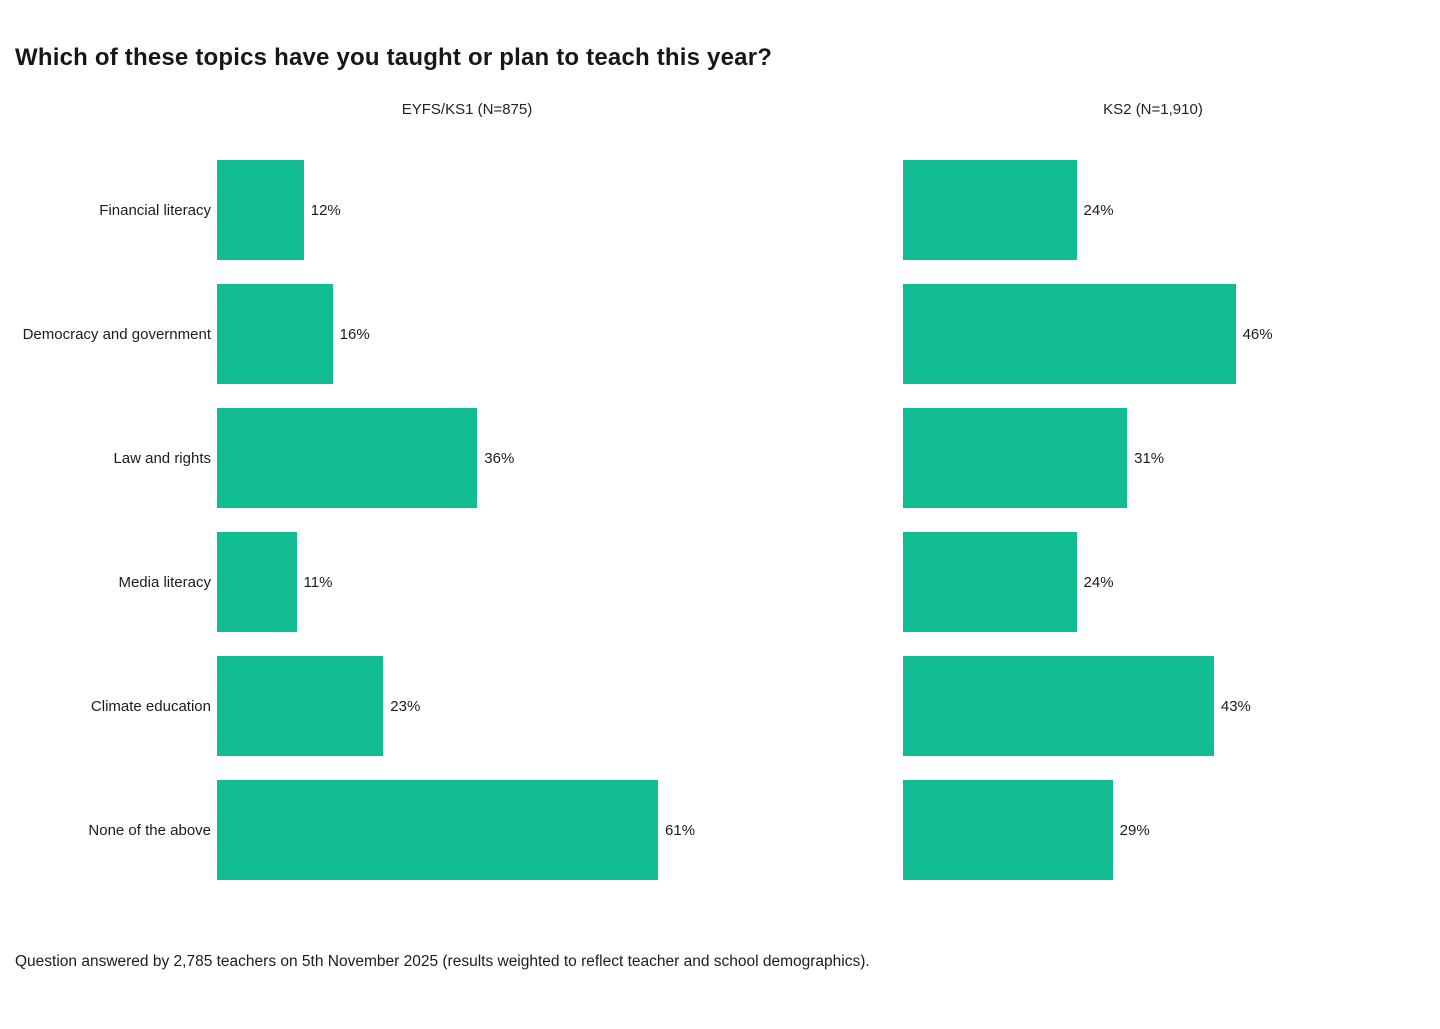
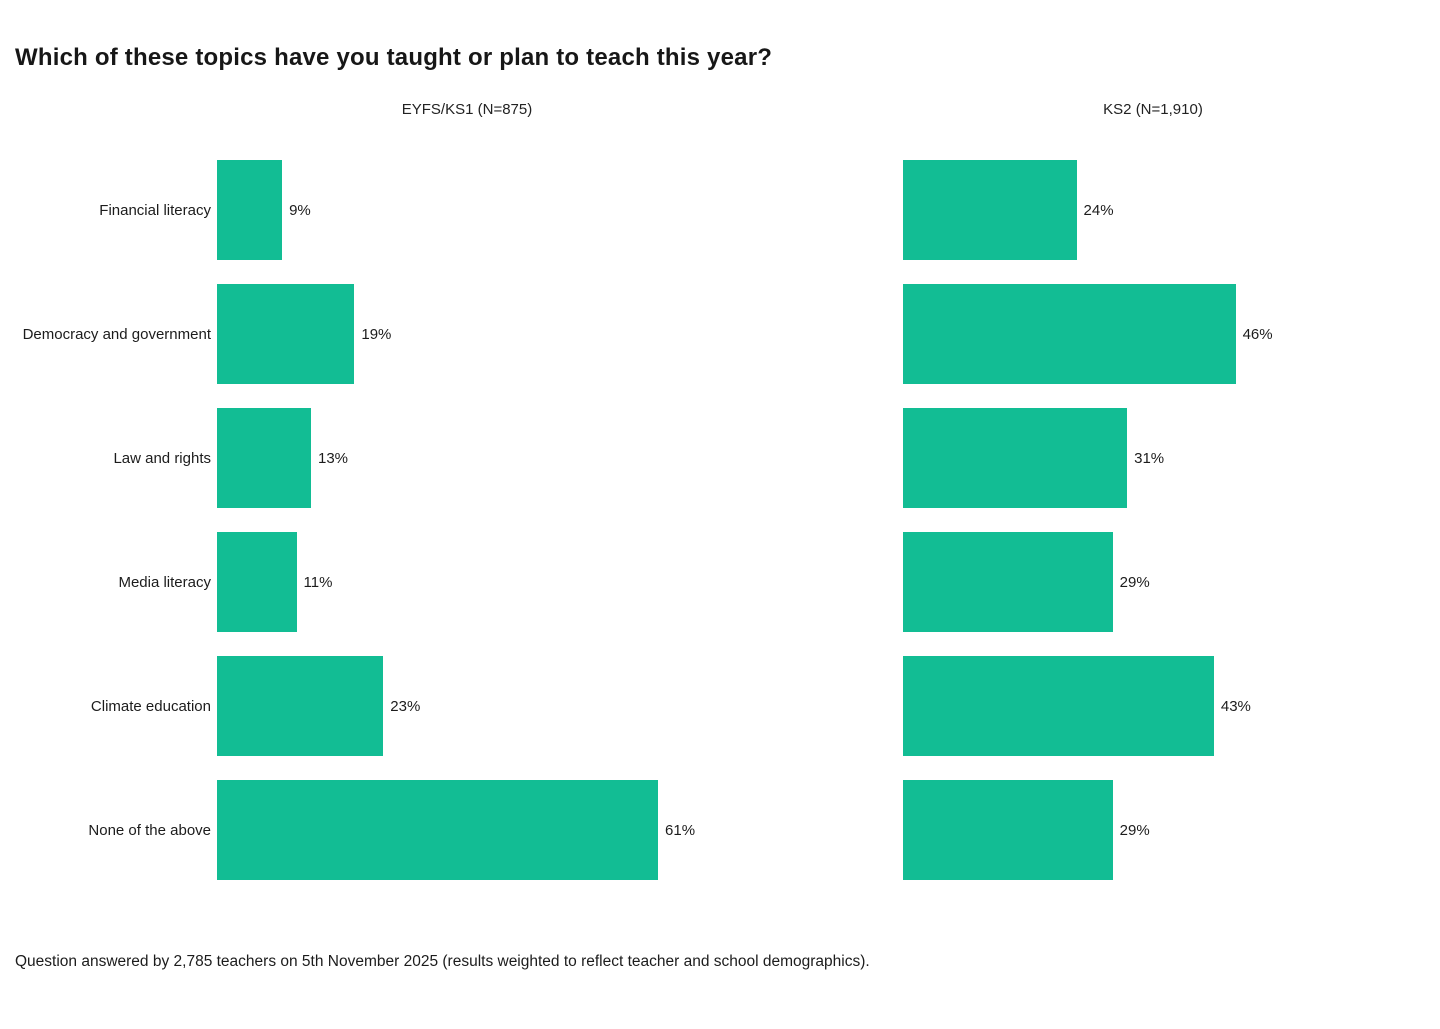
EYFS/KS1 (N=875)/Financial literacy: 12% -> 9%
EYFS/KS1 (N=875)/Democracy and government: 16% -> 19%
EYFS/KS1 (N=875)/Law and rights: 36% -> 13%
KS2 (N=1,910)/Media literacy: 24% -> 29%
